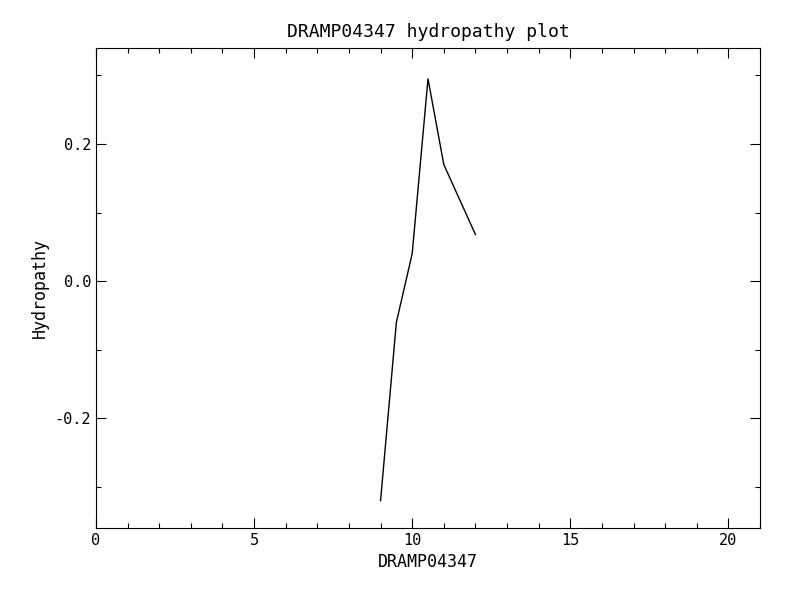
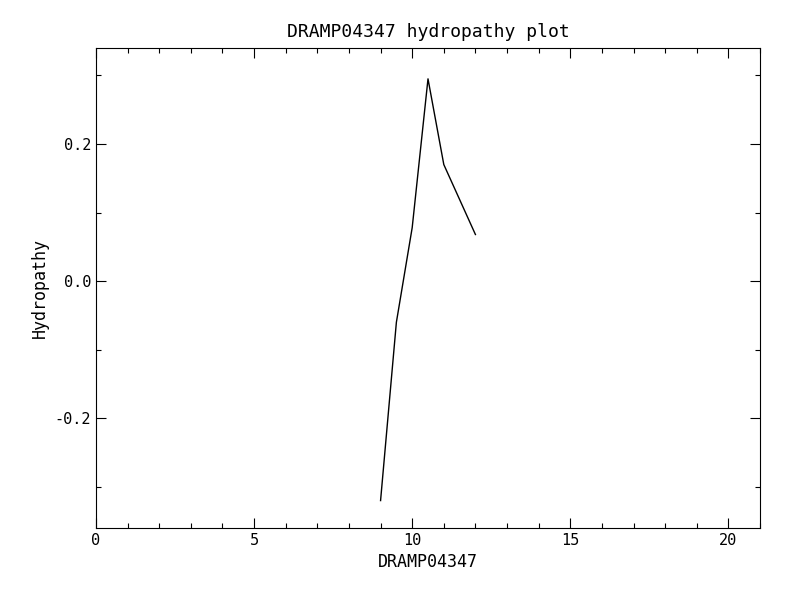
10: 0.040 -> 0.078
